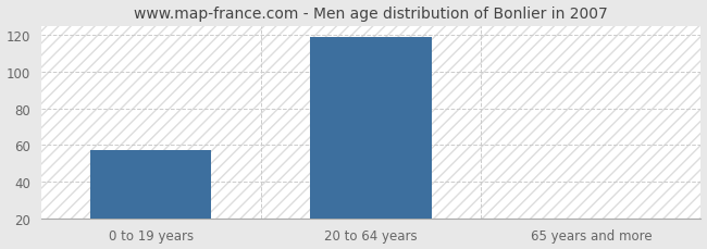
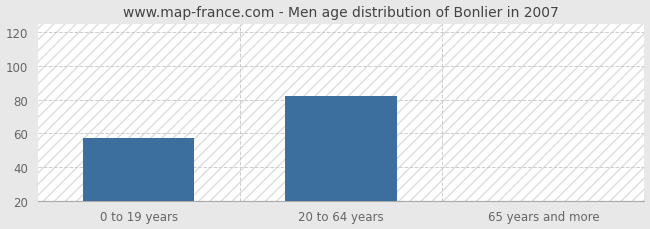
20 to 64 years: 119 -> 82
